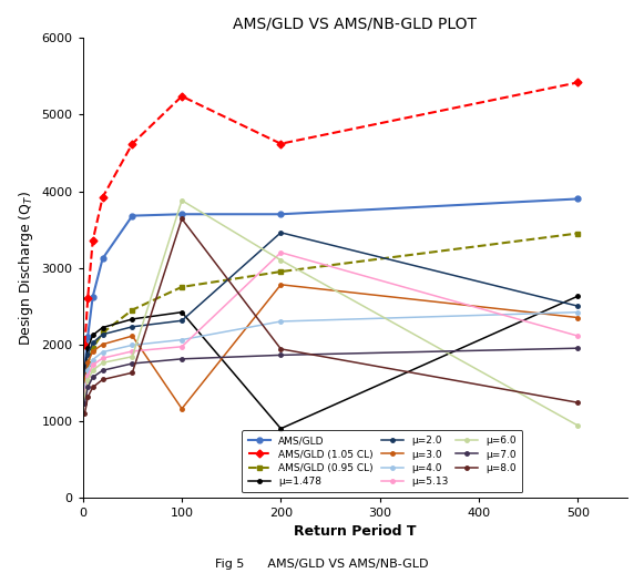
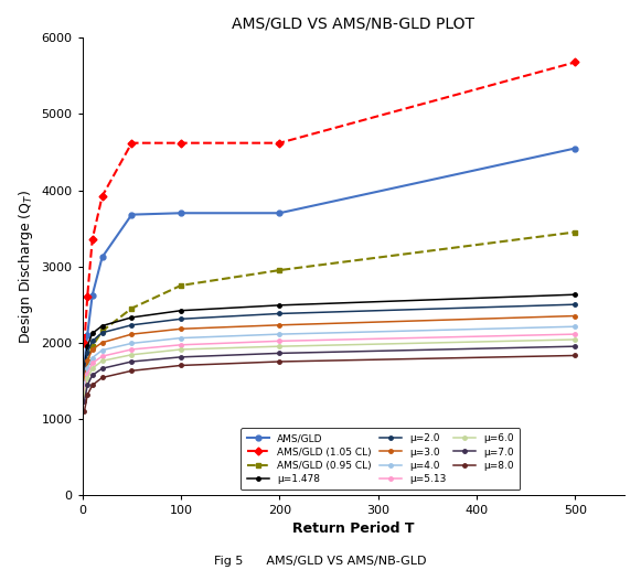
AMS/GLD (1.05 CL)/100: 5240 -> 4620
μ=3.0/100: 1160 -> 2180
μ=6.0/100: 3880 -> 1910
μ=8.0/100: 3640 -> 1700
μ=1.478/200: 900 -> 2490
μ=2.0/200: 3460 -> 2380
μ=3.0/200: 2780 -> 2230
μ=4.0/200: 2300 -> 2110
μ=5.13/200: 3200 -> 2020
μ=6.0/200: 3100 -> 1950
μ=8.0/200: 1940 -> 1750
AMS/GLD/500: 3900 -> 4550
AMS/GLD (1.05 CL)/500: 5420 -> 5680
μ=4.0/500: 2420 -> 2210
μ=6.0/500: 940 -> 2040
μ=8.0/500: 1240 -> 1830
